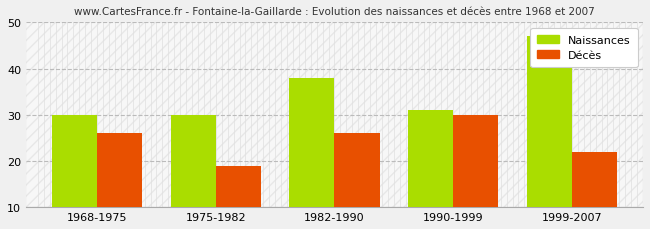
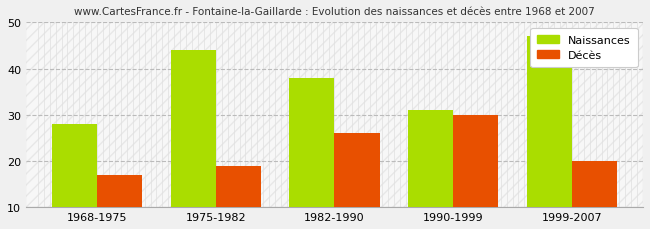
Naissances/1968-1975: 30 -> 28
Décès/1968-1975: 26 -> 17
Naissances/1975-1982: 30 -> 44
Décès/1999-2007: 22 -> 20
